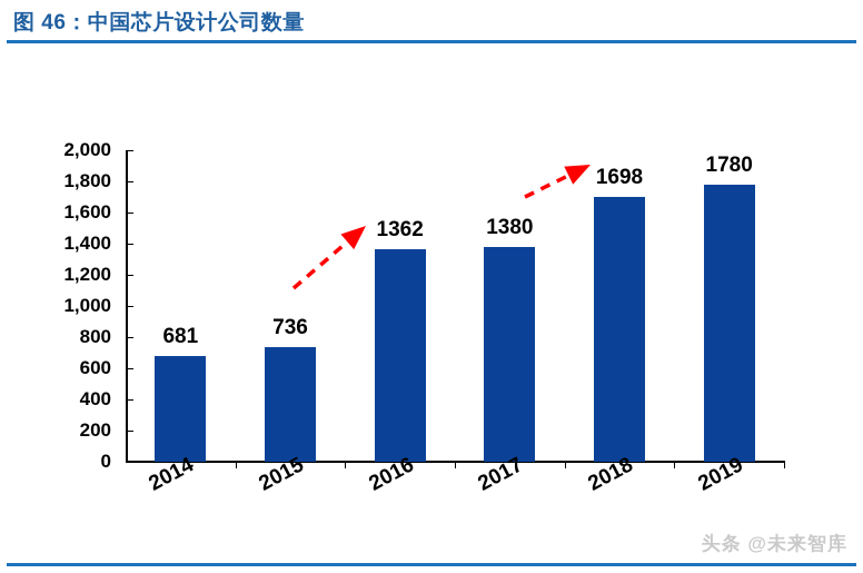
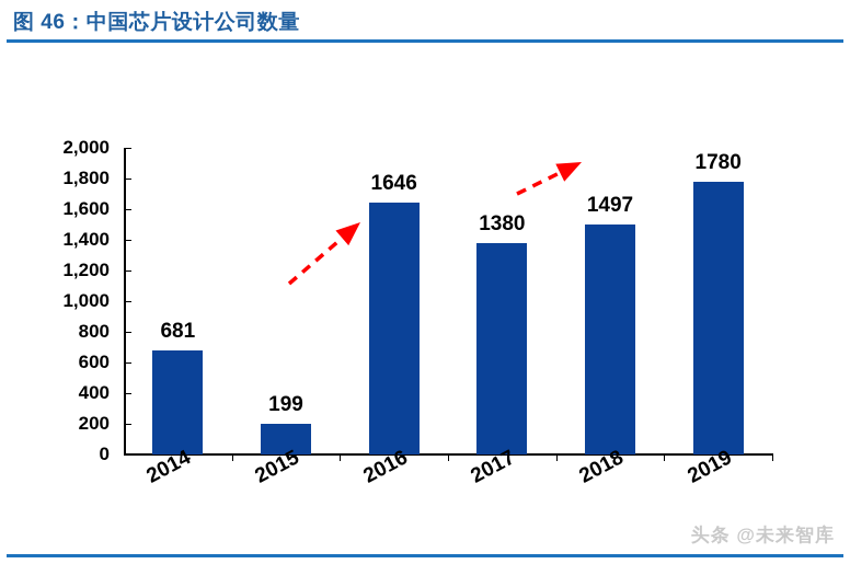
2015: 736 -> 199
2016: 1362 -> 1646
2018: 1698 -> 1497
